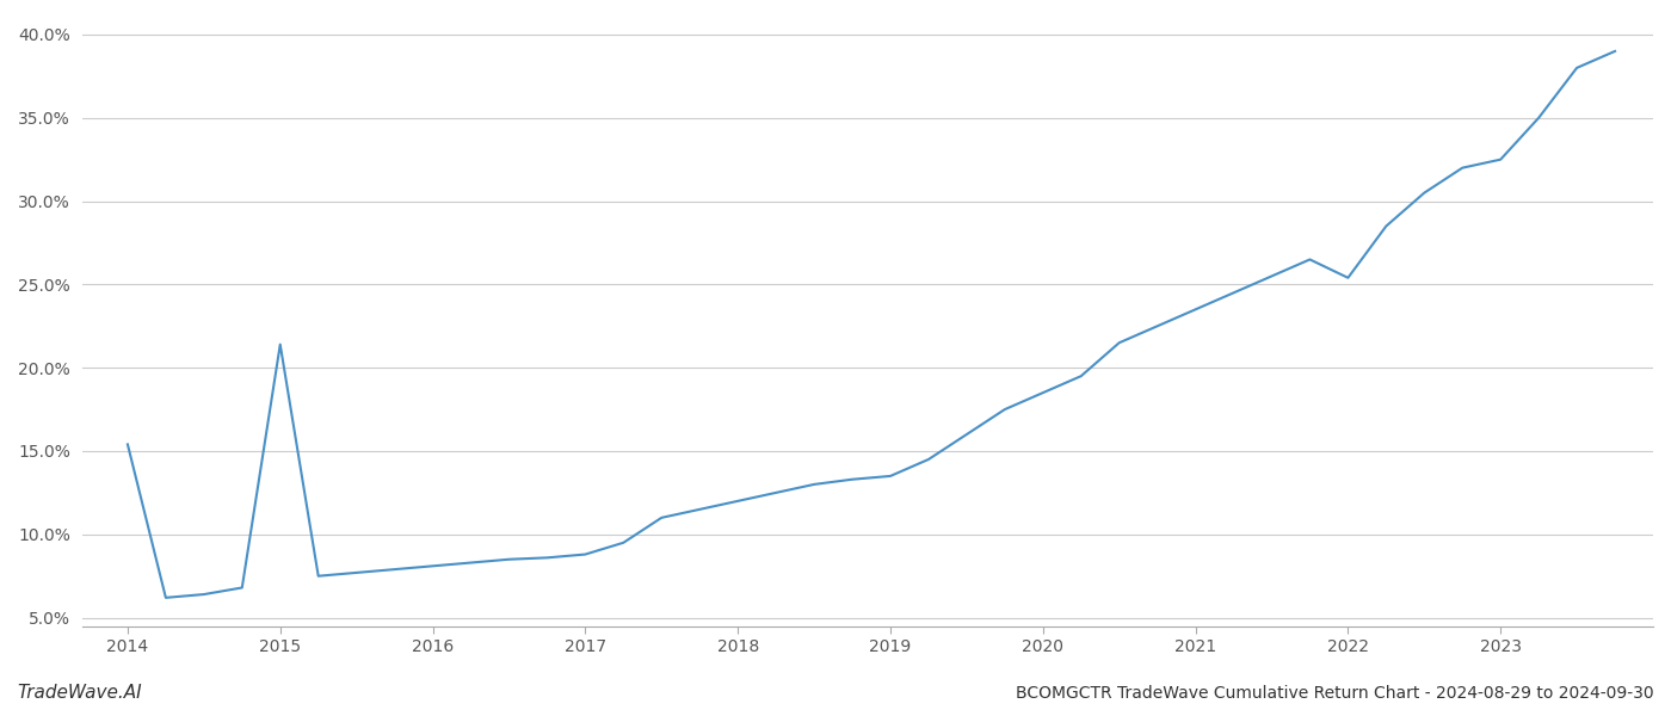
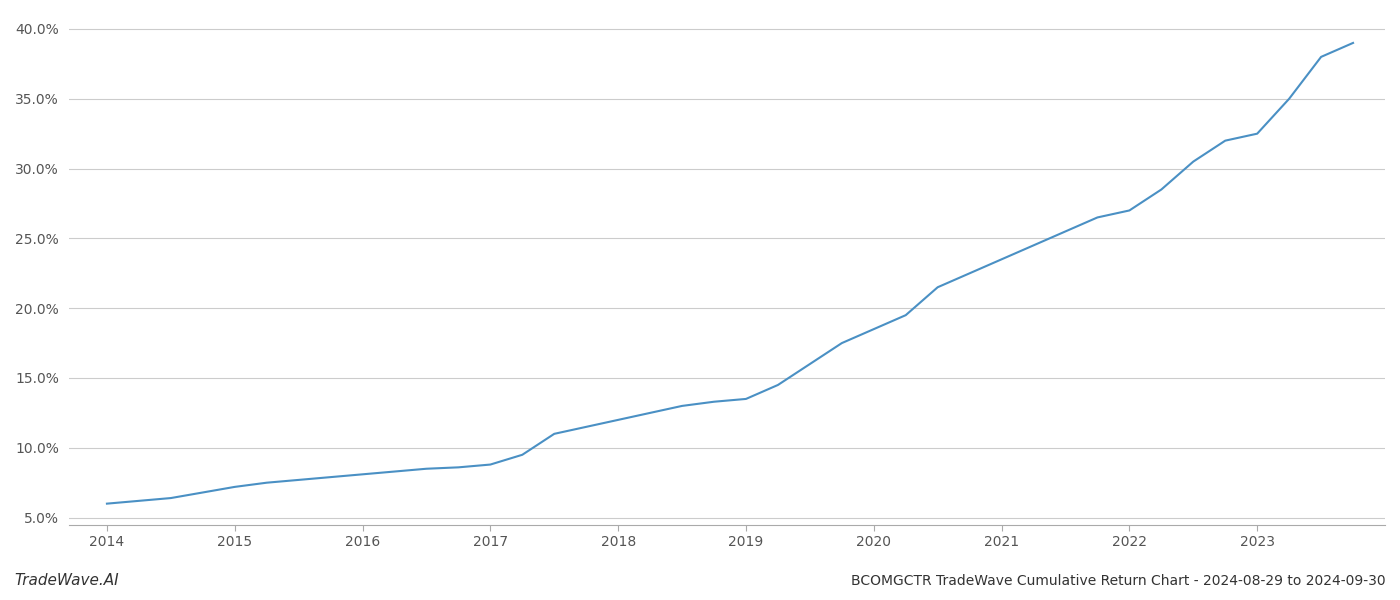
2014: 15.4% -> 6.0%
2015: 21.4% -> 7.2%
2022: 25.4% -> 27.0%
